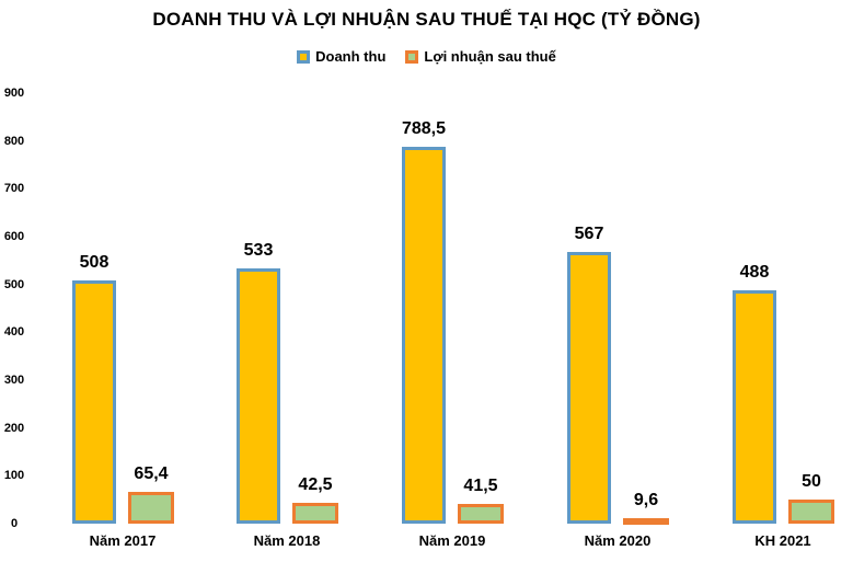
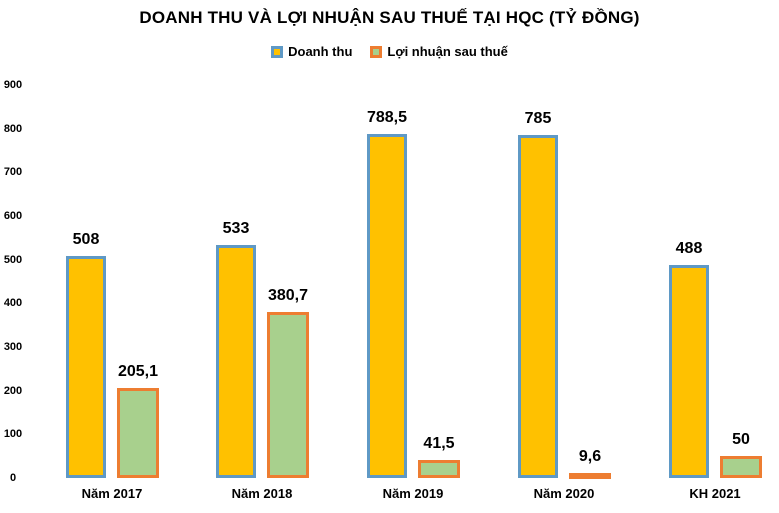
Lợi nhuận sau thuế/Năm 2017: 65,4 -> 205,1
Lợi nhuận sau thuế/Năm 2018: 42,5 -> 380,7
Doanh thu/Năm 2020: 567 -> 785
